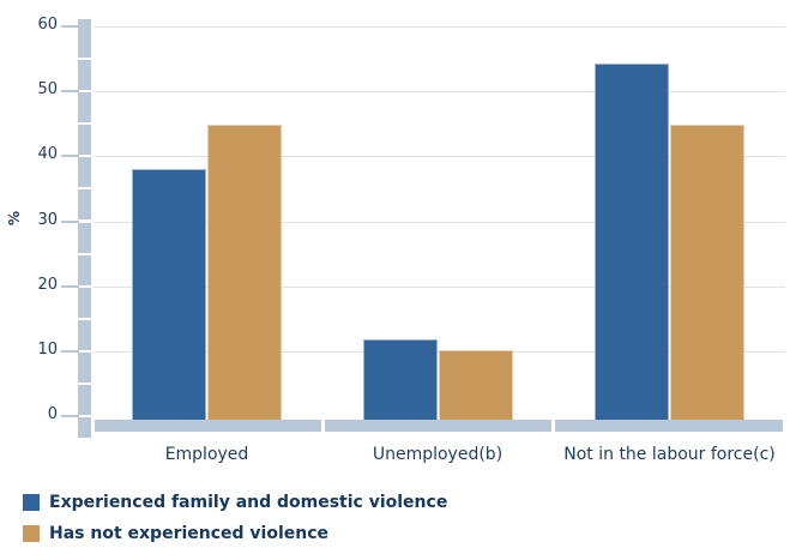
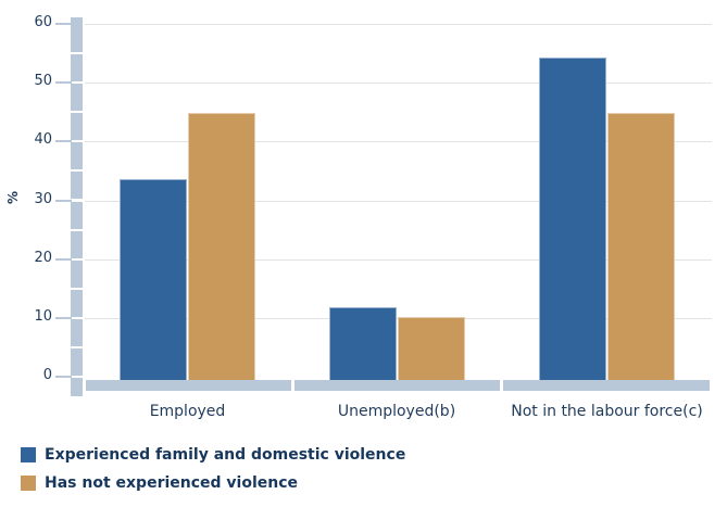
Experienced family and domestic violence/Employed: 38 -> 34
